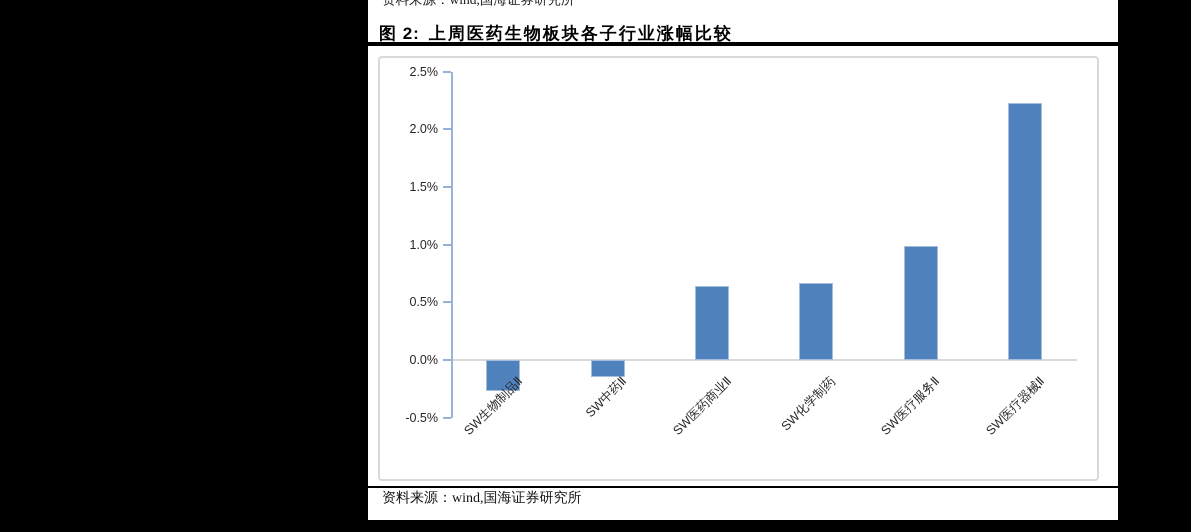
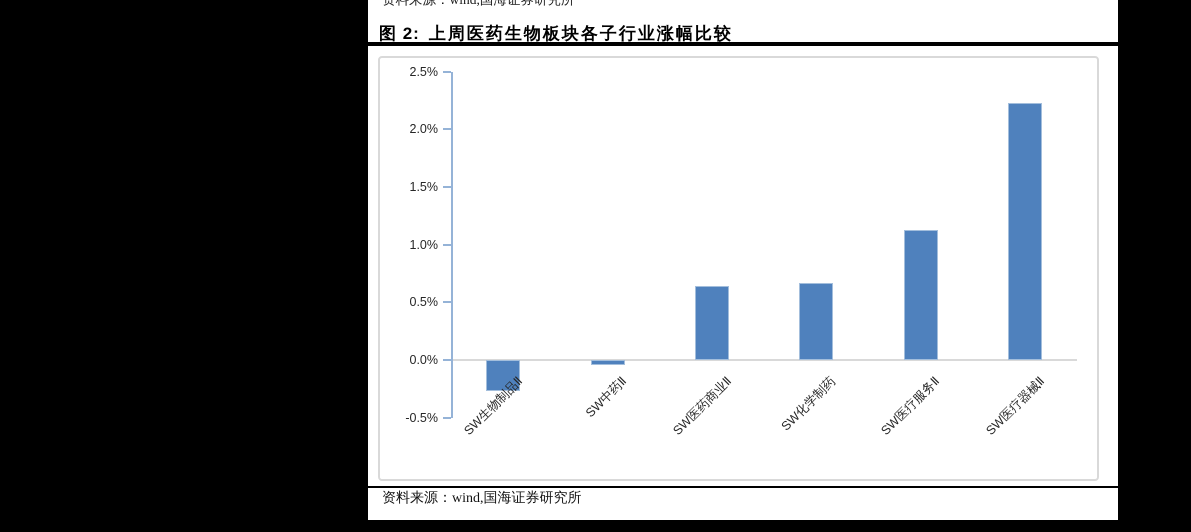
SW中药Ⅱ: -0.15% -> -0.04%
SW医疗服务Ⅱ: 0.99% -> 1.13%
